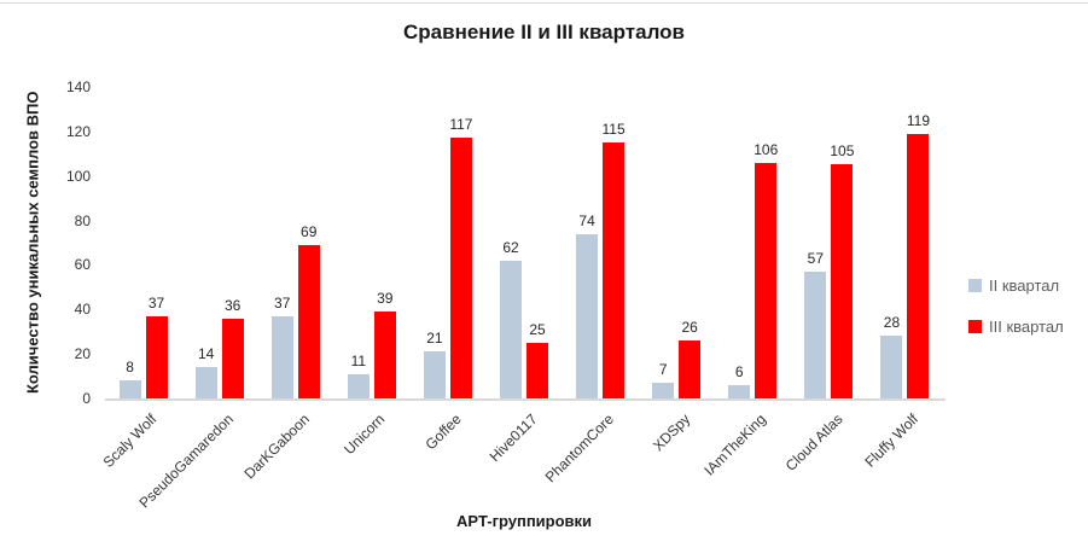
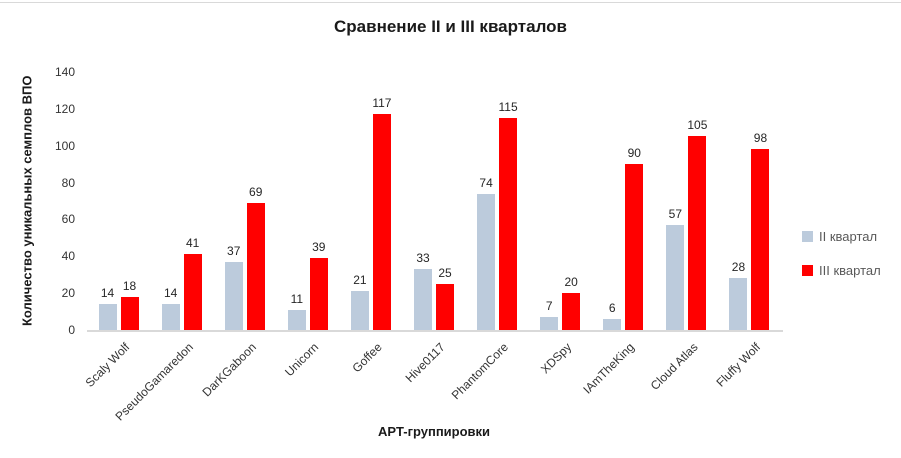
II квартал/Scaly Wolf: 8 -> 14
III квартал/Scaly Wolf: 37 -> 18
III квартал/PseudoGamaredon: 36 -> 41
II квартал/Hive0117: 62 -> 33
III квартал/XDSpy: 26 -> 20
III квартал/IAmTheKing: 106 -> 90
III квартал/Fluffy Wolf: 119 -> 98
